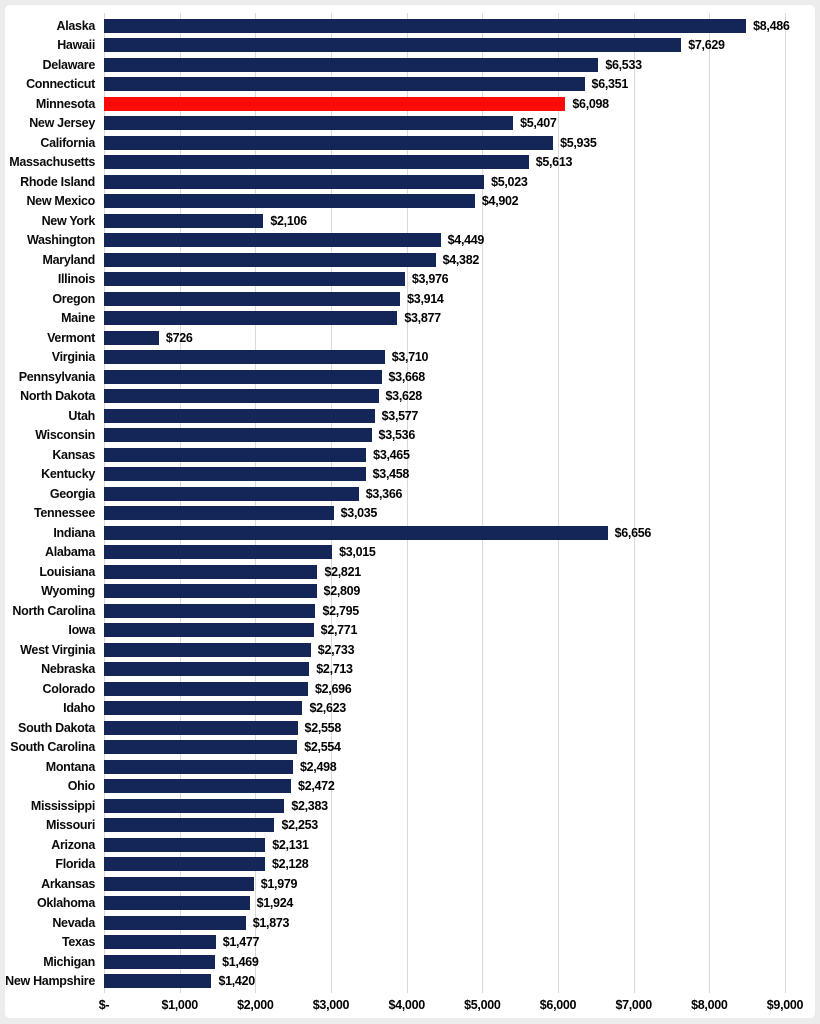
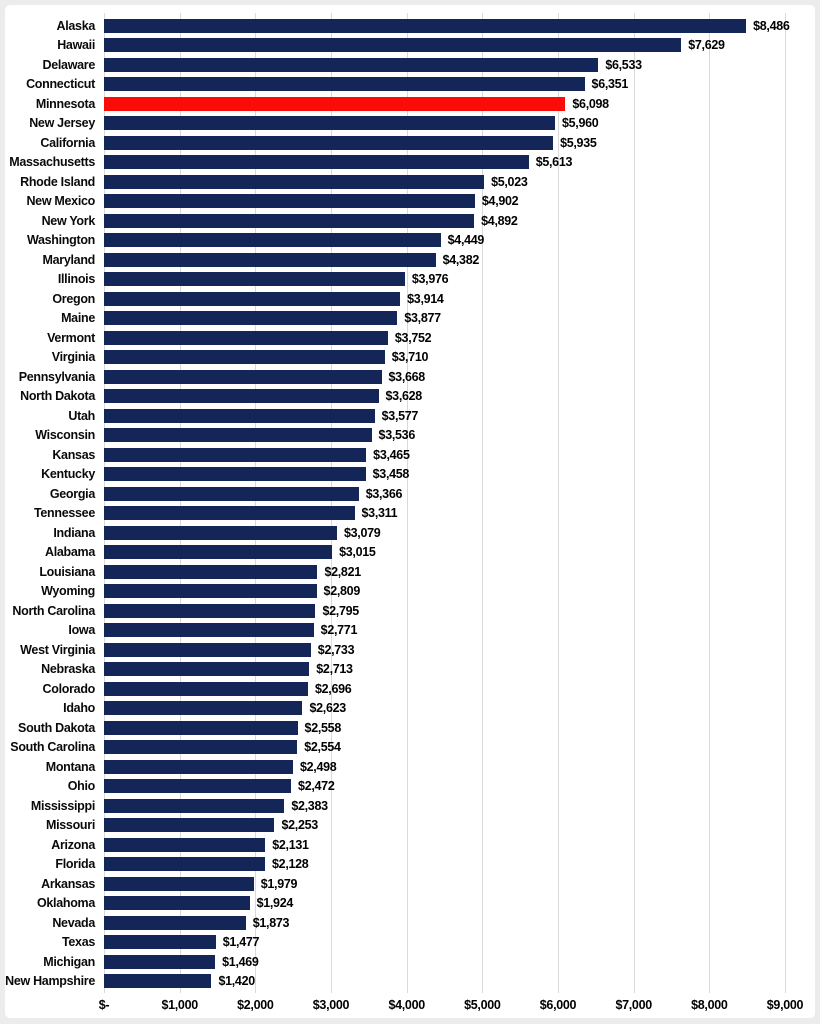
New Jersey: $5,407 -> $5,960
New York: $2,106 -> $4,892
Vermont: $726 -> $3,752
Tennessee: $3,035 -> $3,311
Indiana: $6,656 -> $3,079
